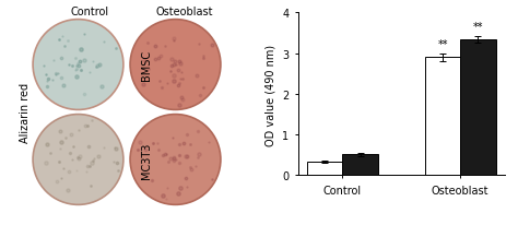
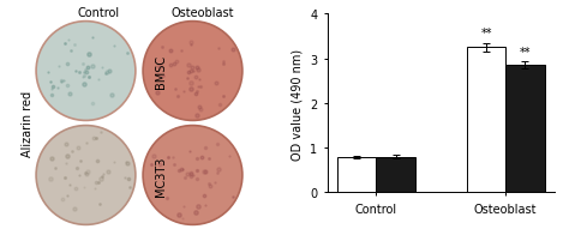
MC3T3/Control: 0.33 -> 0.80
BMSC/Control: 0.52 -> 0.80
MC3T3/Osteoblast: 2.90 -> 3.25
BMSC/Osteoblast: 3.35 -> 2.85
